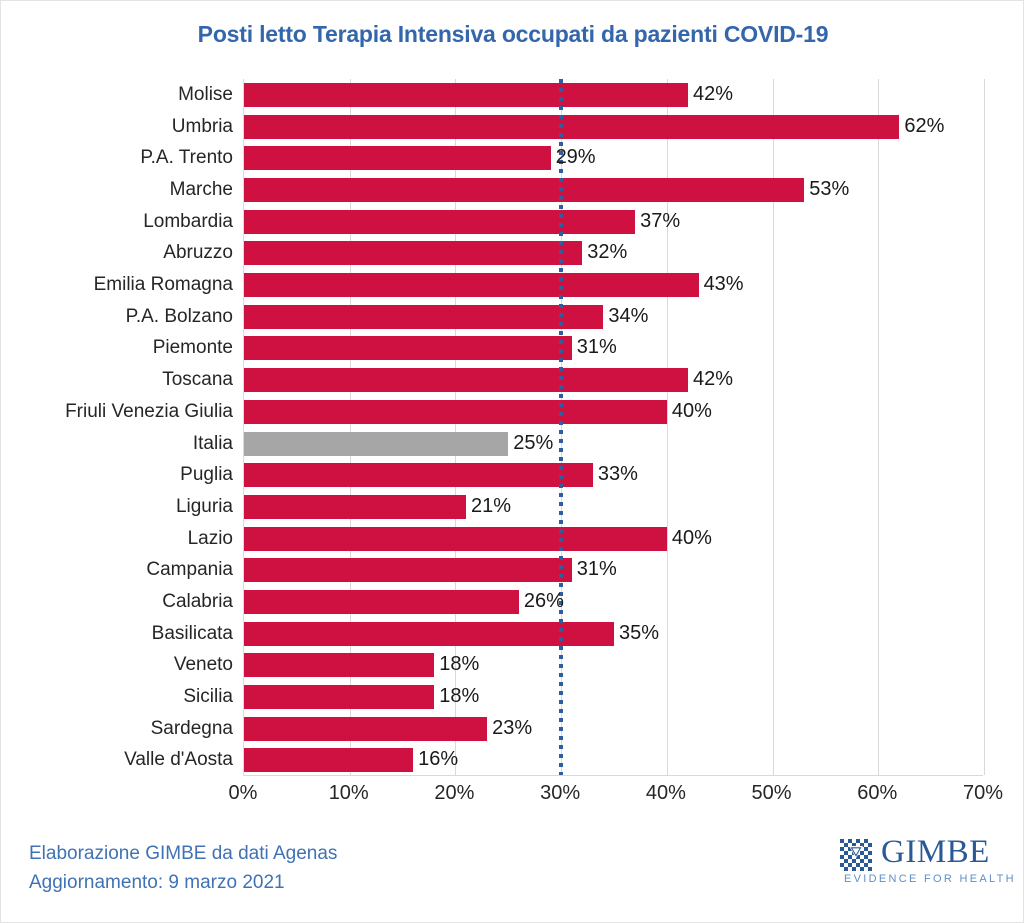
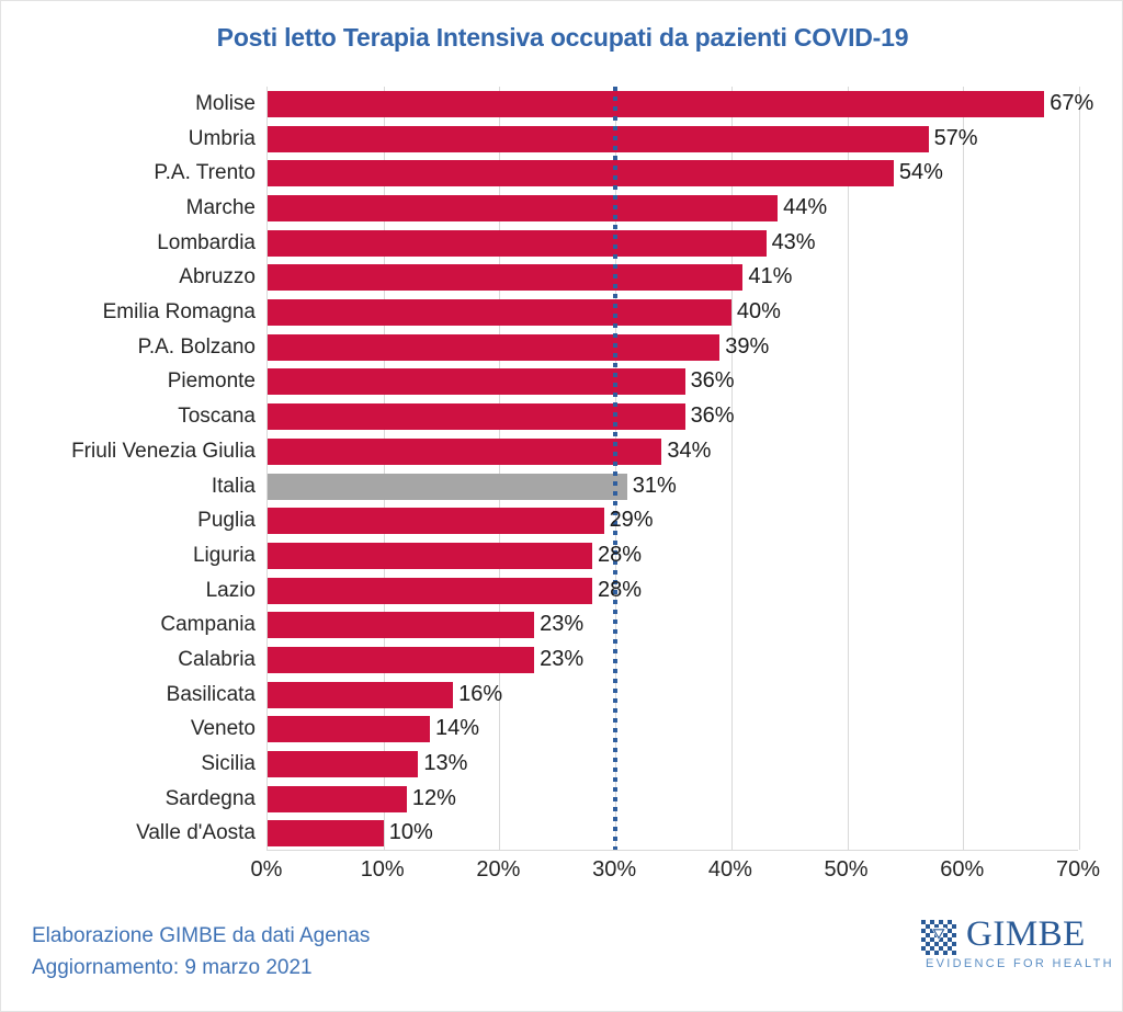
Molise: 42% -> 67%
Umbria: 62% -> 57%
P.A. Trento: 29% -> 54%
Marche: 53% -> 44%
Lombardia: 37% -> 43%
Abruzzo: 32% -> 41%
Emilia Romagna: 43% -> 40%
P.A. Bolzano: 34% -> 39%
Piemonte: 31% -> 36%
Toscana: 42% -> 36%
Friuli Venezia Giulia: 40% -> 34%
Italia: 25% -> 31%
Puglia: 33% -> 29%
Liguria: 21% -> 28%
Lazio: 40% -> 28%
Campania: 31% -> 23%
Calabria: 26% -> 23%
Basilicata: 35% -> 16%
Veneto: 18% -> 14%
Sicilia: 18% -> 13%
Sardegna: 23% -> 12%
Valle d'Aosta: 16% -> 10%
